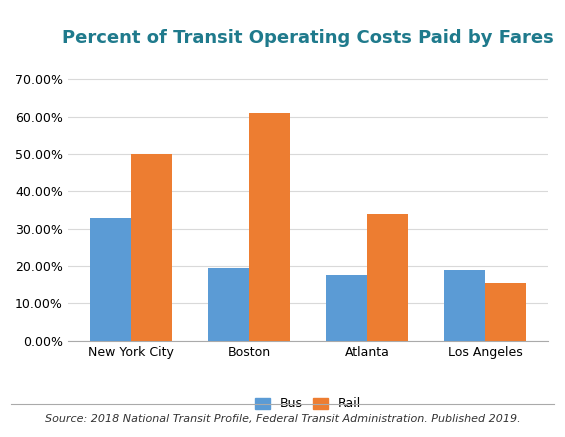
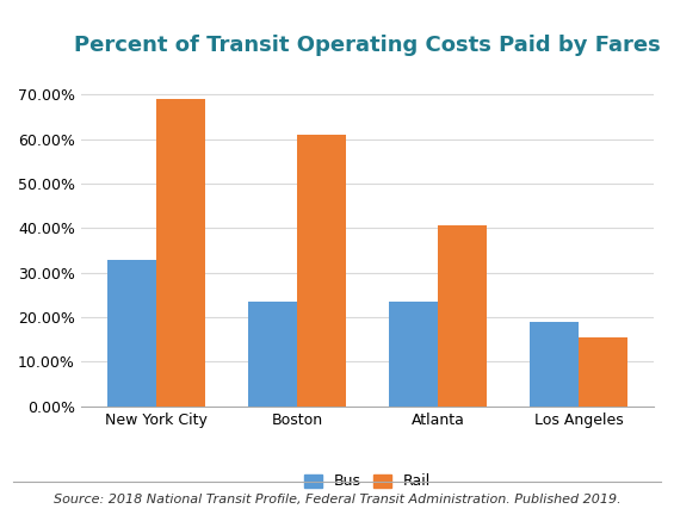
Rail/New York City: 50.0% -> 69.0%
Bus/Boston: 19.5% -> 23.5%
Bus/Atlanta: 17.5% -> 23.5%
Rail/Atlanta: 34.0% -> 40.5%
